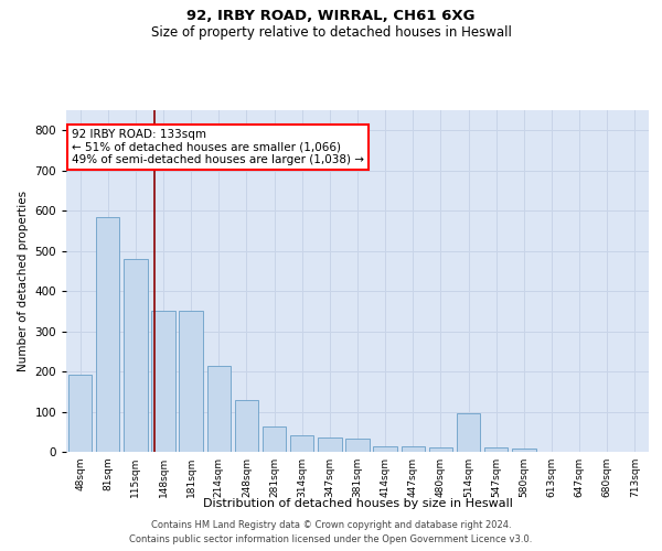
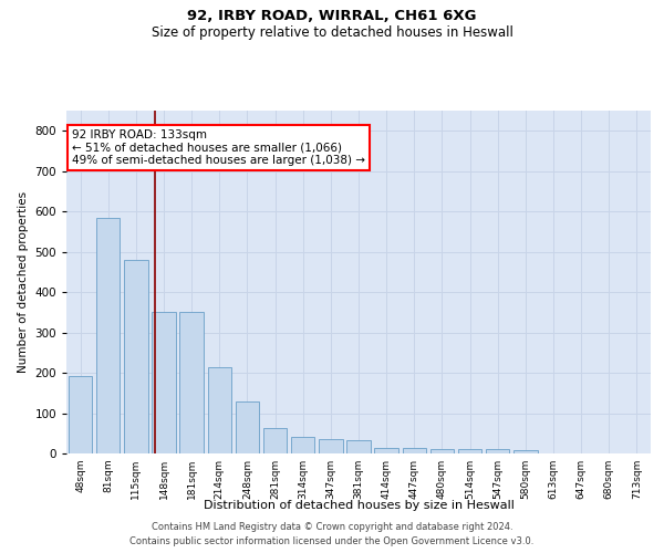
514sqm: 95 -> 10
